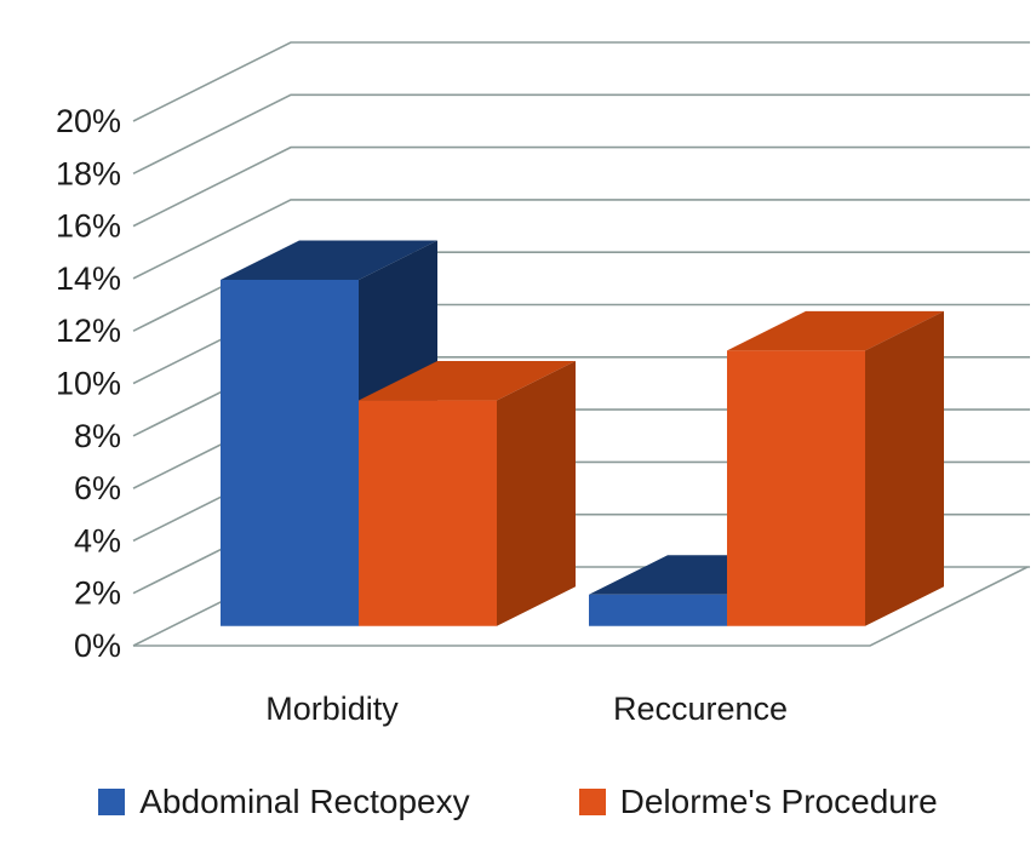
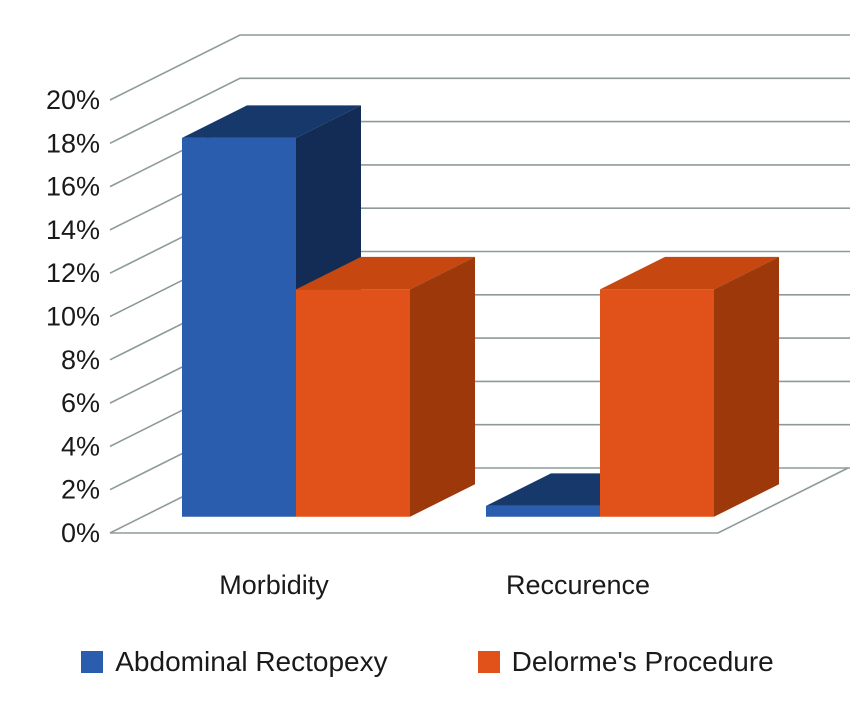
Abdominal Rectopexy/Morbidity: 13.2% -> 17.5%
Delorme's Procedure/Morbidity: 8.6% -> 10.5%
Abdominal Rectopexy/Reccurence: 1.2% -> 0.5%
